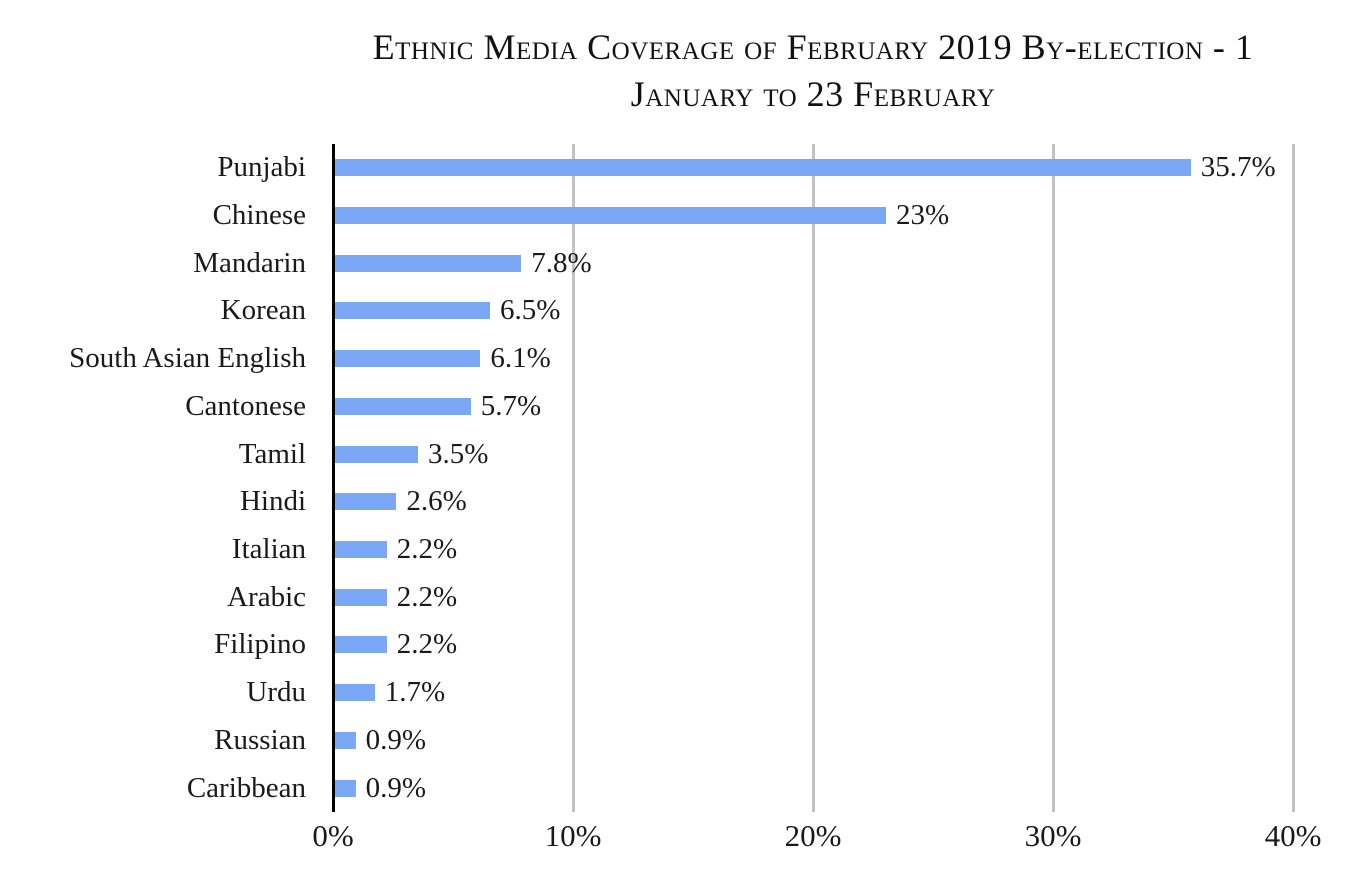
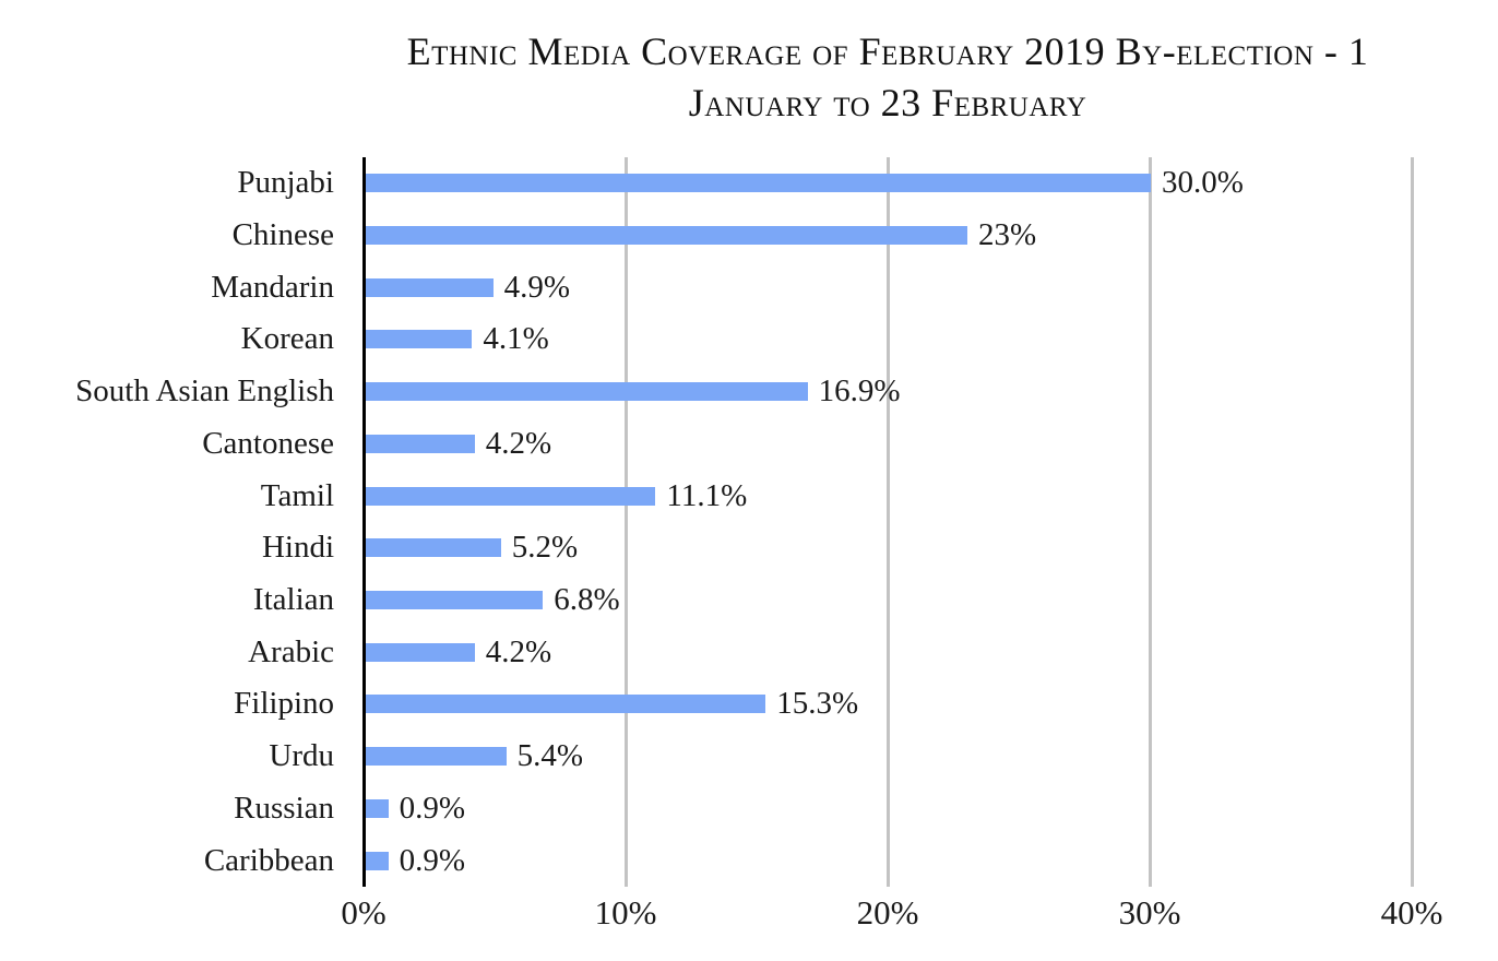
Punjabi: 35.7% -> 30.0%
Mandarin: 7.8% -> 4.9%
Korean: 6.5% -> 4.1%
South Asian English: 6.1% -> 16.9%
Cantonese: 5.7% -> 4.2%
Tamil: 3.5% -> 11.1%
Hindi: 2.6% -> 5.2%
Italian: 2.2% -> 6.8%
Arabic: 2.2% -> 4.2%
Filipino: 2.2% -> 15.3%
Urdu: 1.7% -> 5.4%
